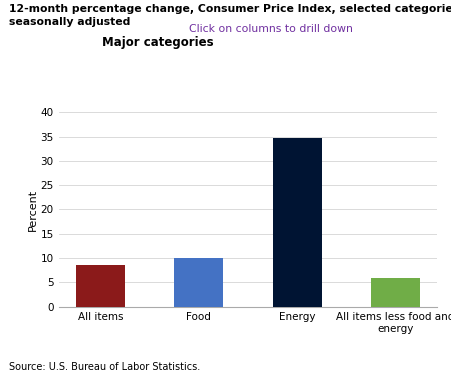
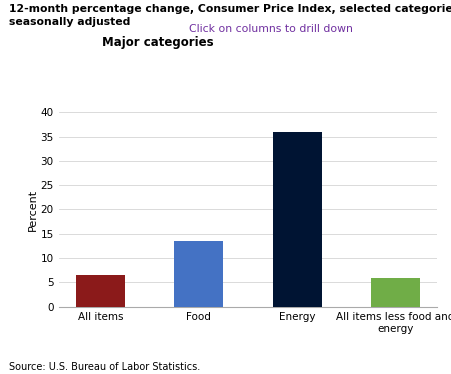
All items: 8.6 -> 6.5
Food: 10.0 -> 13.5
Energy: 34.6 -> 36.0
